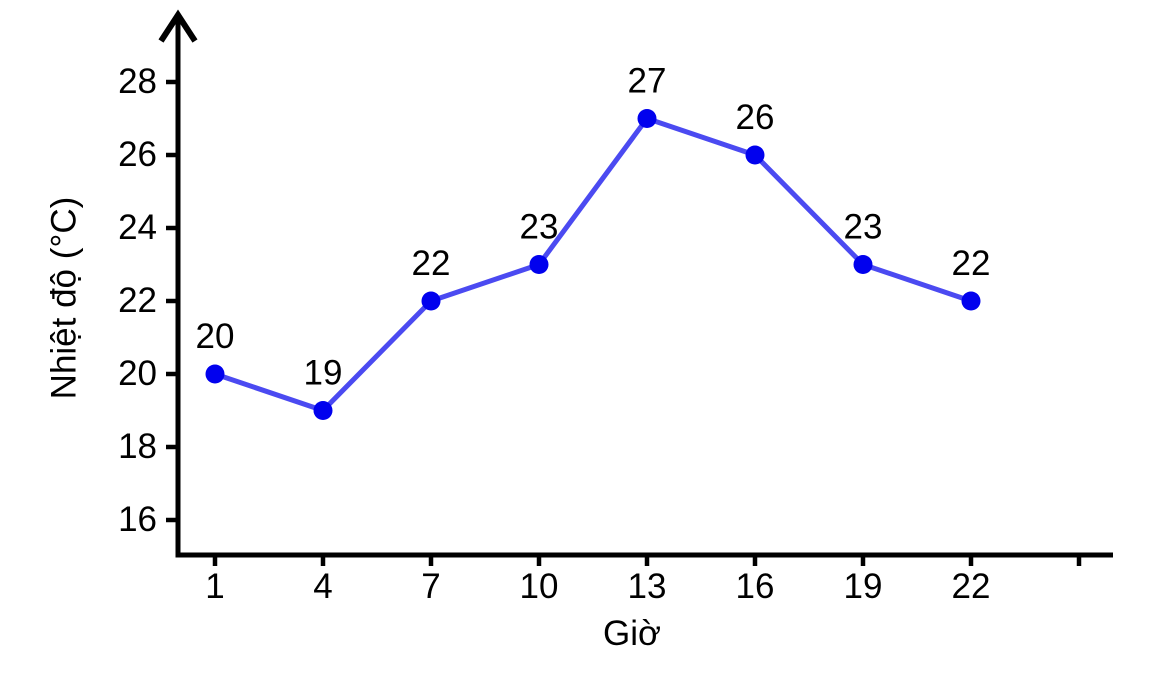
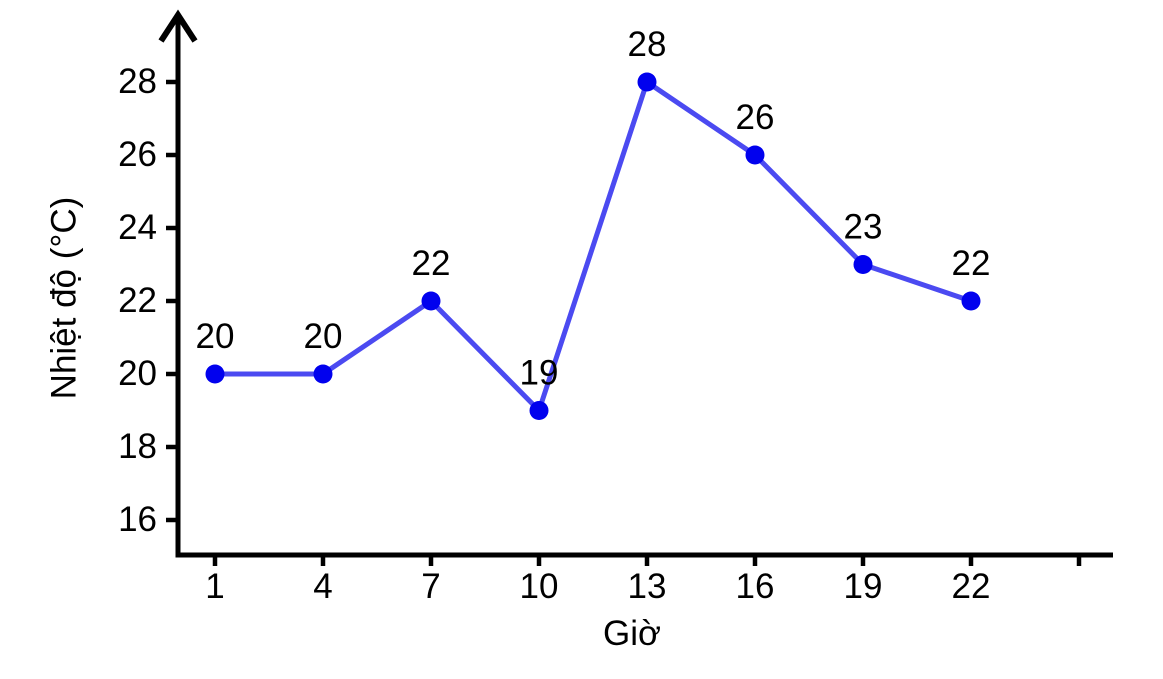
4: 19 -> 20
10: 23 -> 19
13: 27 -> 28
